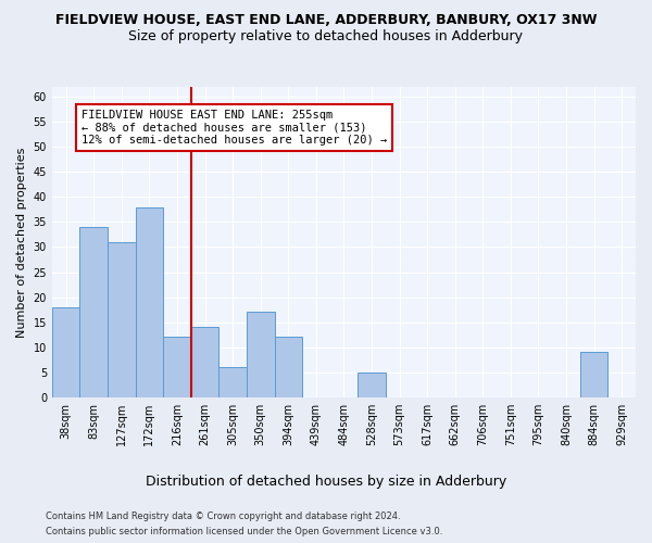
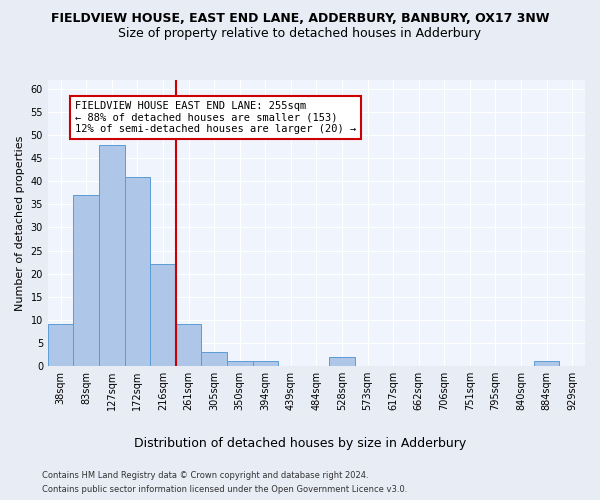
38sqm: 18 -> 9
83sqm: 34 -> 37
127sqm: 31 -> 48
172sqm: 38 -> 41
216sqm: 12 -> 22
261sqm: 14 -> 9
305sqm: 6 -> 3
350sqm: 17 -> 1
394sqm: 12 -> 1
528sqm: 5 -> 2
884sqm: 9 -> 1
